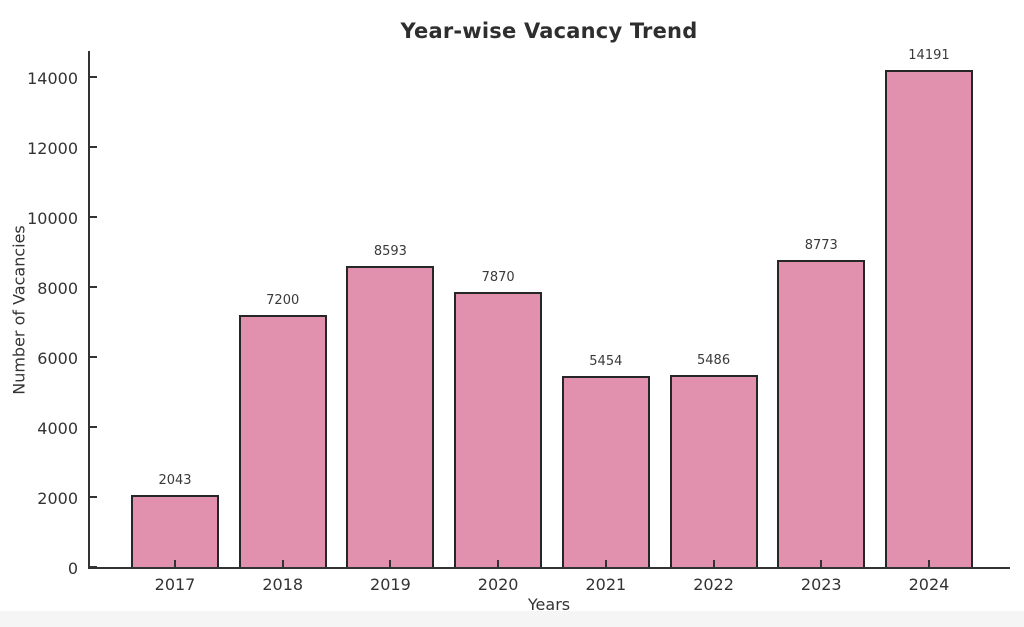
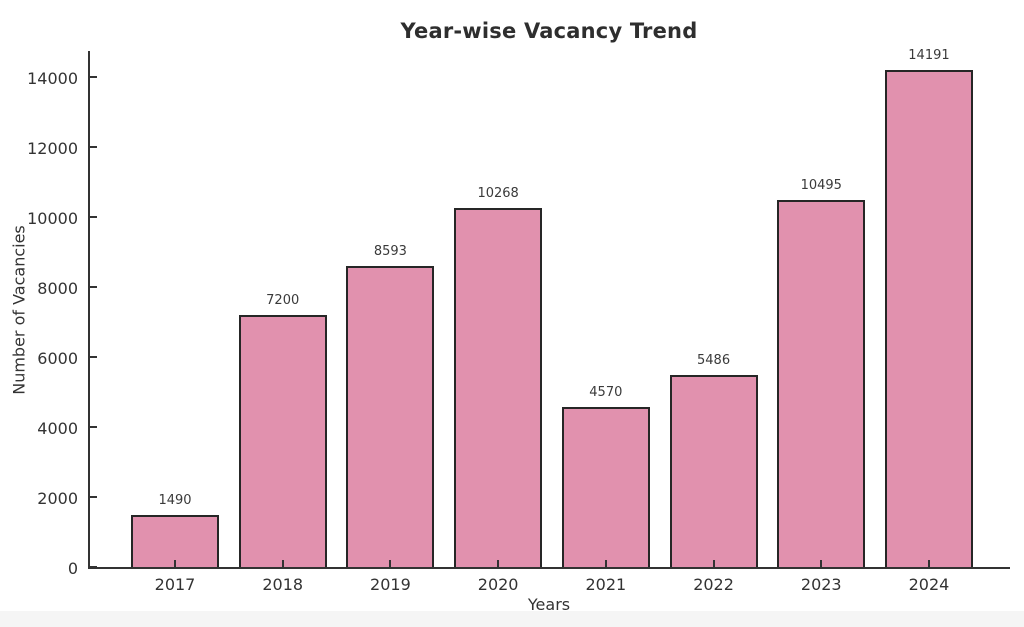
2017: 2043 -> 1490
2020: 7870 -> 10268
2021: 5454 -> 4570
2023: 8773 -> 10495
